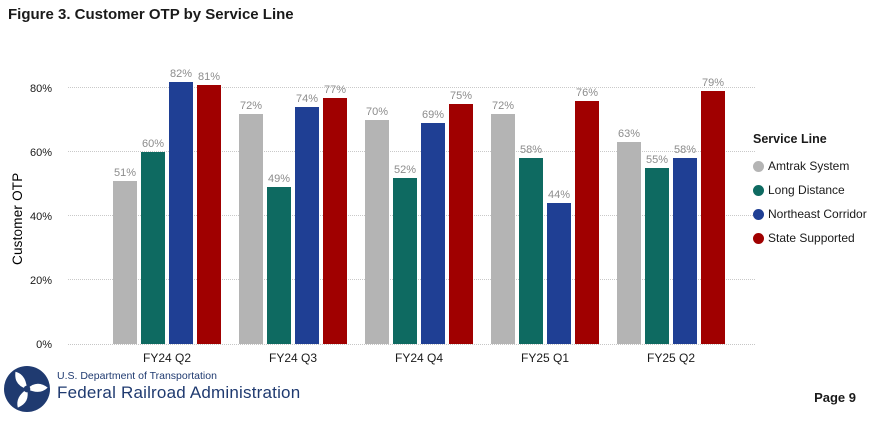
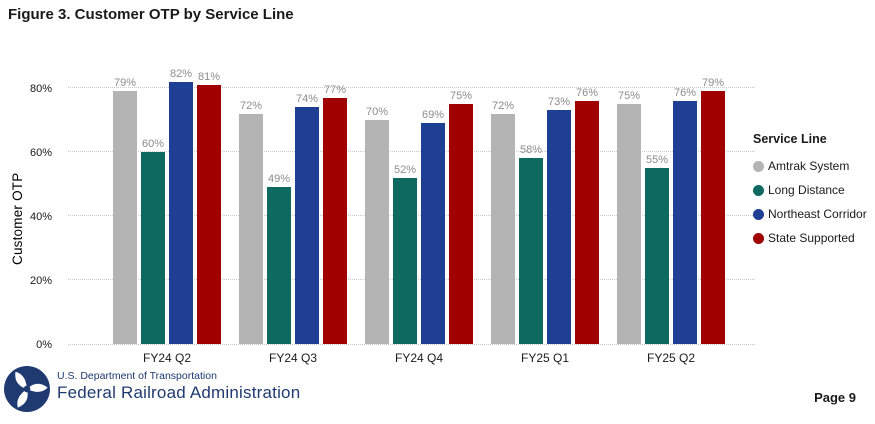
Amtrak System/FY24 Q2: 51% -> 79%
Northeast Corridor/FY25 Q1: 44% -> 73%
Amtrak System/FY25 Q2: 63% -> 75%
Northeast Corridor/FY25 Q2: 58% -> 76%
